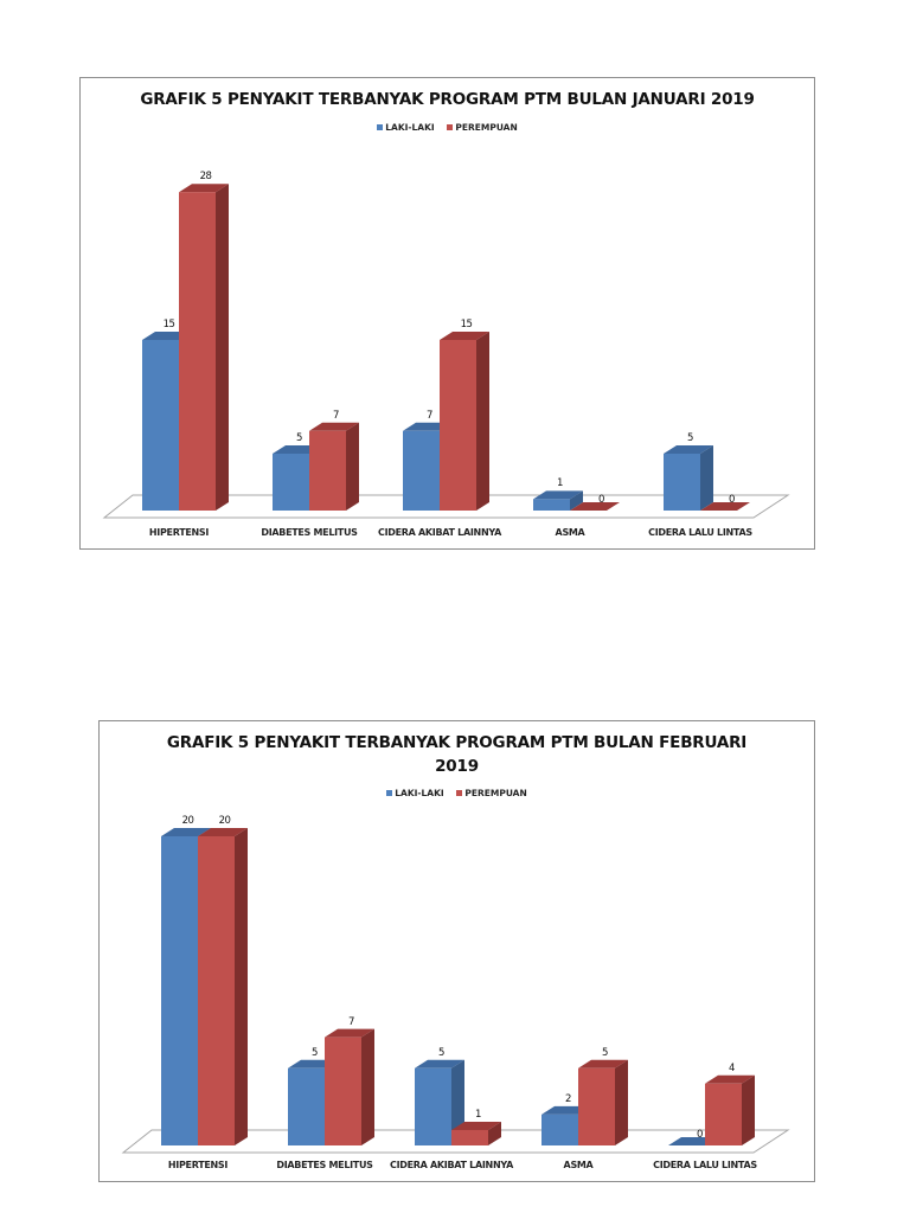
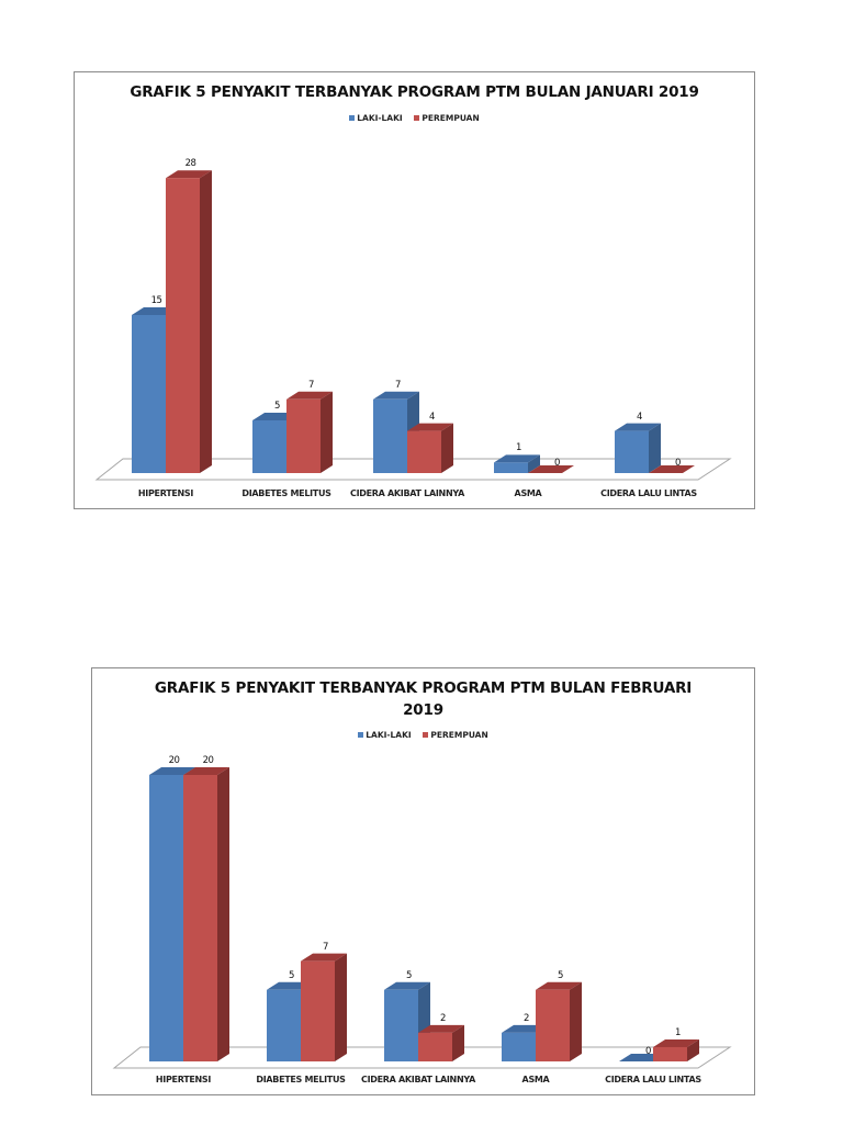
GRAFIK 5 PENYAKIT TERBANYAK PROGRAM PTM BULAN JANUARI 2019/PEREMPUAN/CIDERA AKIBAT LAINNYA: 15 -> 4
GRAFIK 5 PENYAKIT TERBANYAK PROGRAM PTM BULAN JANUARI 2019/LAKI-LAKI/CIDERA LALU LINTAS: 5 -> 4
GRAFIK 5 PENYAKIT TERBANYAK PROGRAM PTM BULAN FEBRUARI 2019/PEREMPUAN/CIDERA AKIBAT LAINNYA: 1 -> 2
GRAFIK 5 PENYAKIT TERBANYAK PROGRAM PTM BULAN FEBRUARI 2019/PEREMPUAN/CIDERA LALU LINTAS: 4 -> 1
